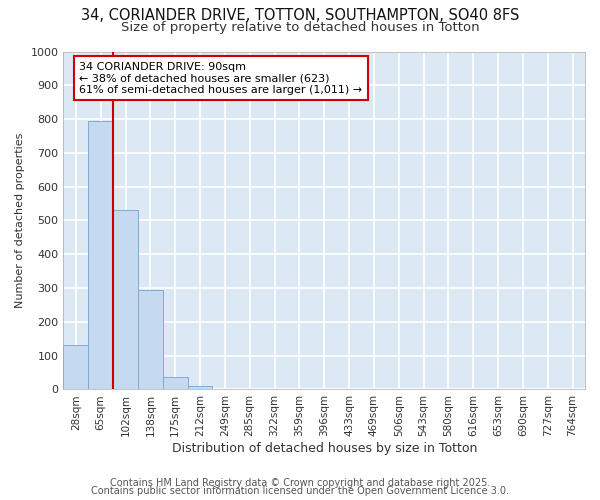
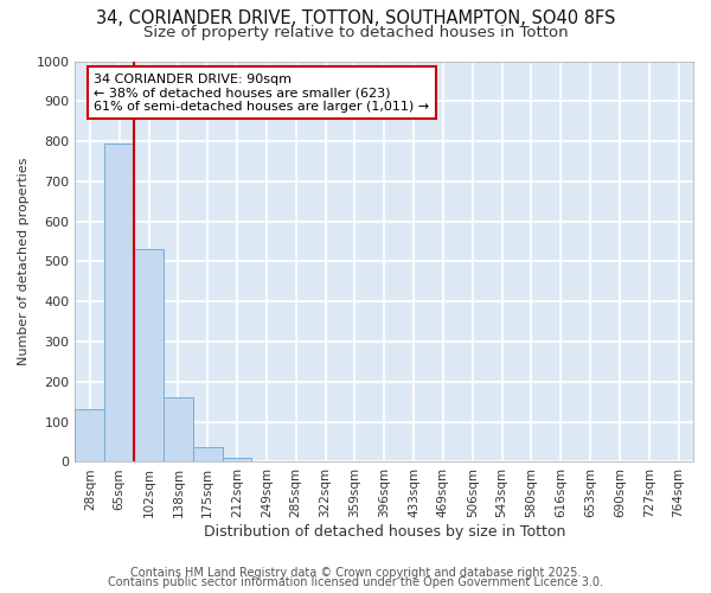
138sqm: 295 -> 162
